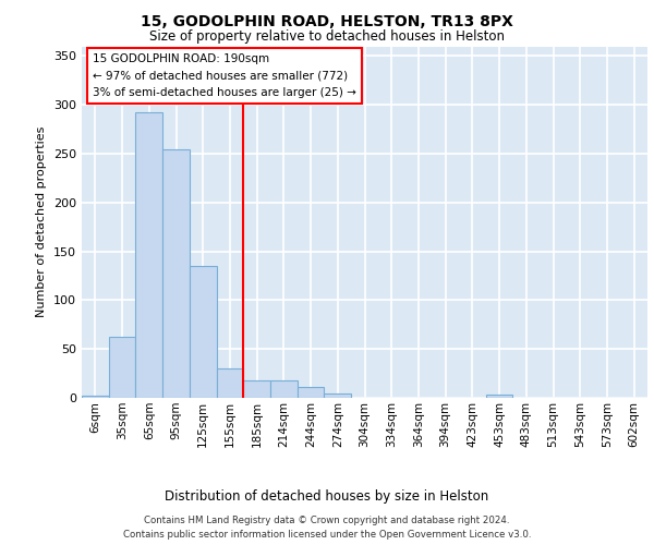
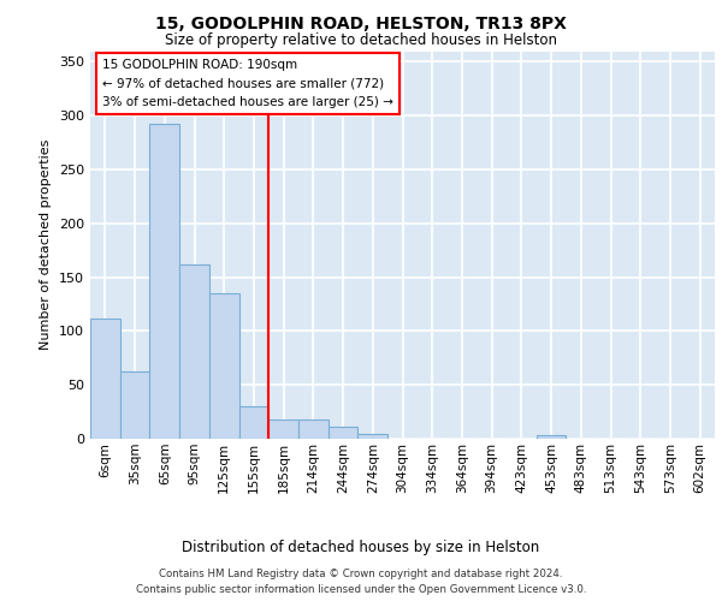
6sqm: 2 -> 112
95sqm: 255 -> 162
